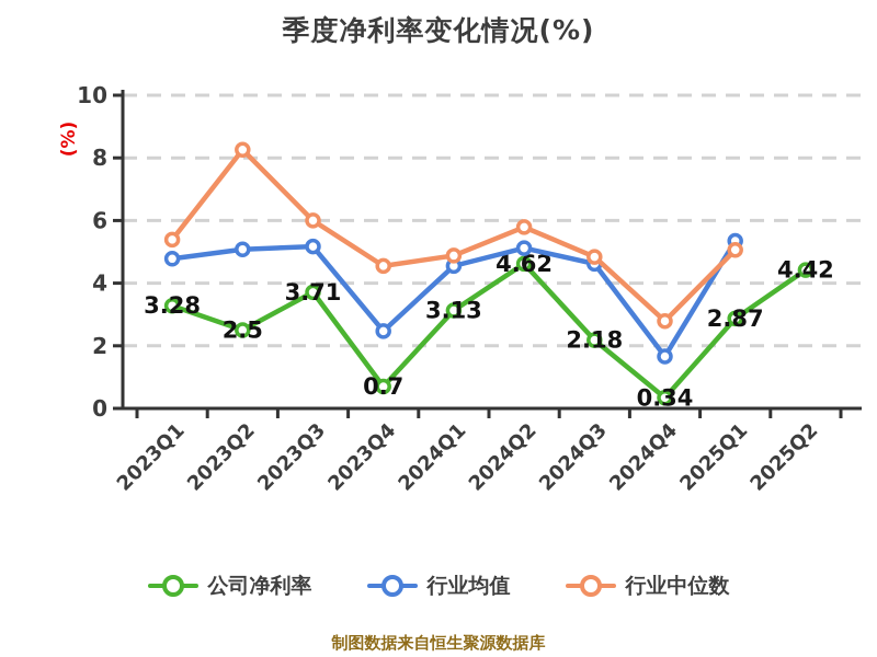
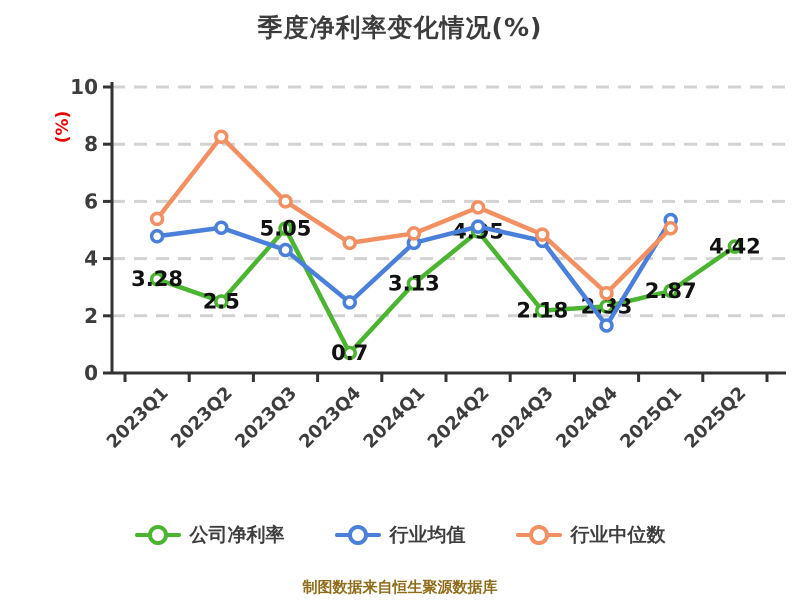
公司净利率/2023Q3: 3.71 -> 5.05
行业均值/2023Q3: 5.2 -> 4.3
公司净利率/2024Q2: 4.62 -> 4.95
公司净利率/2024Q4: 0.34 -> 2.33
